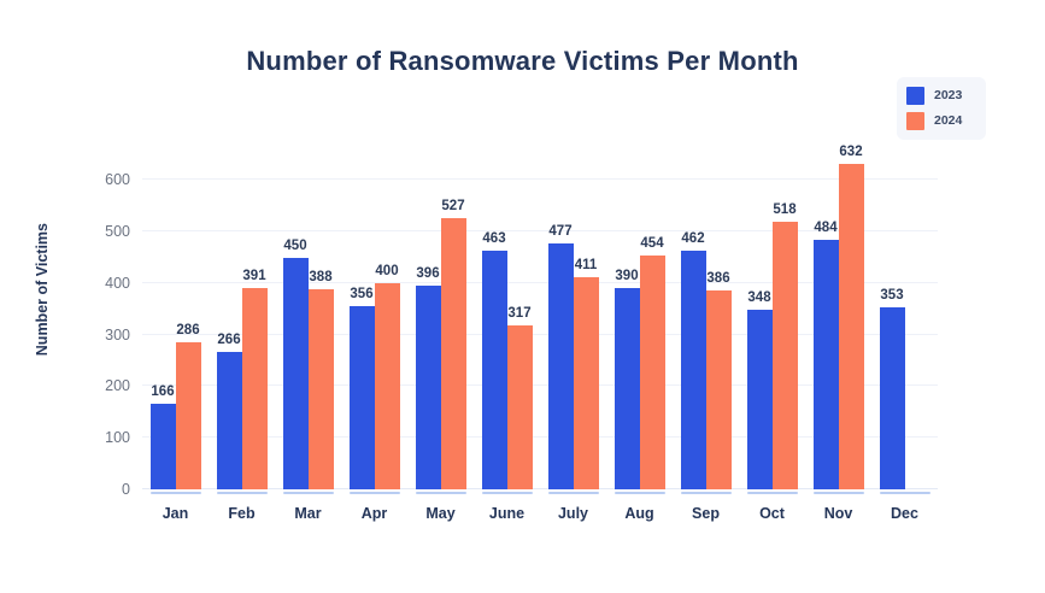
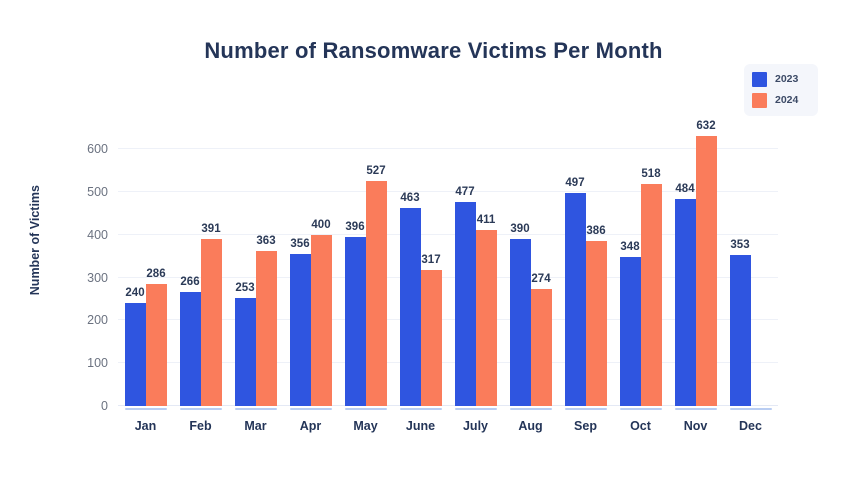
2023/Jan: 166 -> 240
2023/Mar: 450 -> 253
2024/Mar: 388 -> 363
2024/Aug: 454 -> 274
2023/Sep: 462 -> 497
